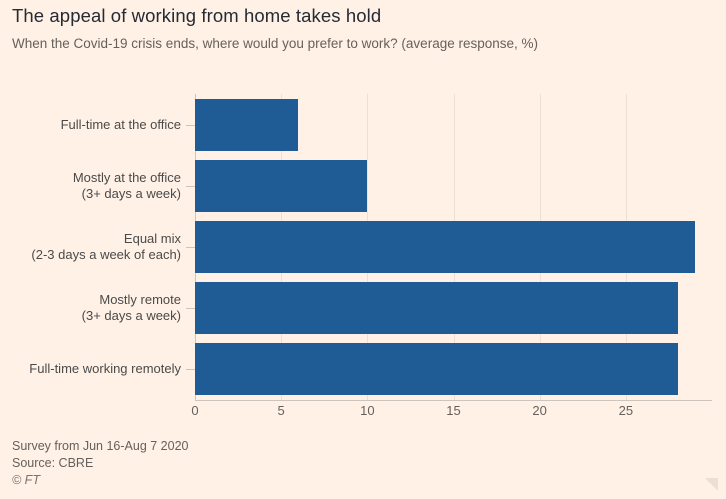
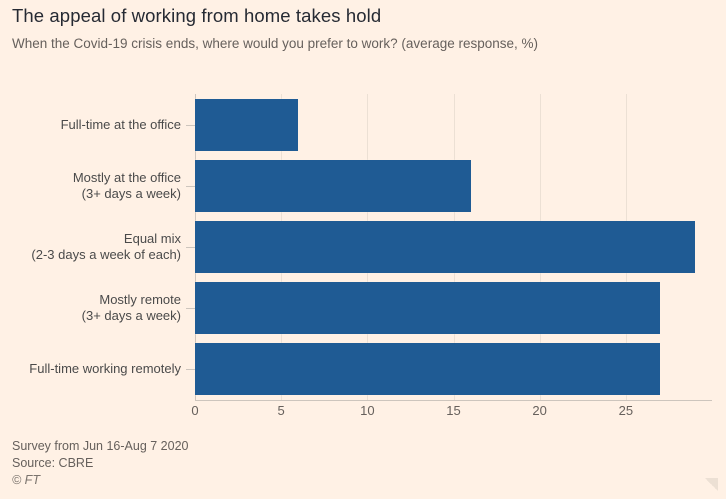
Mostly at the office (3+ days a week): 10 -> 16
Mostly remote (3+ days a week): 28 -> 27
Full-time working remotely: 28 -> 27
